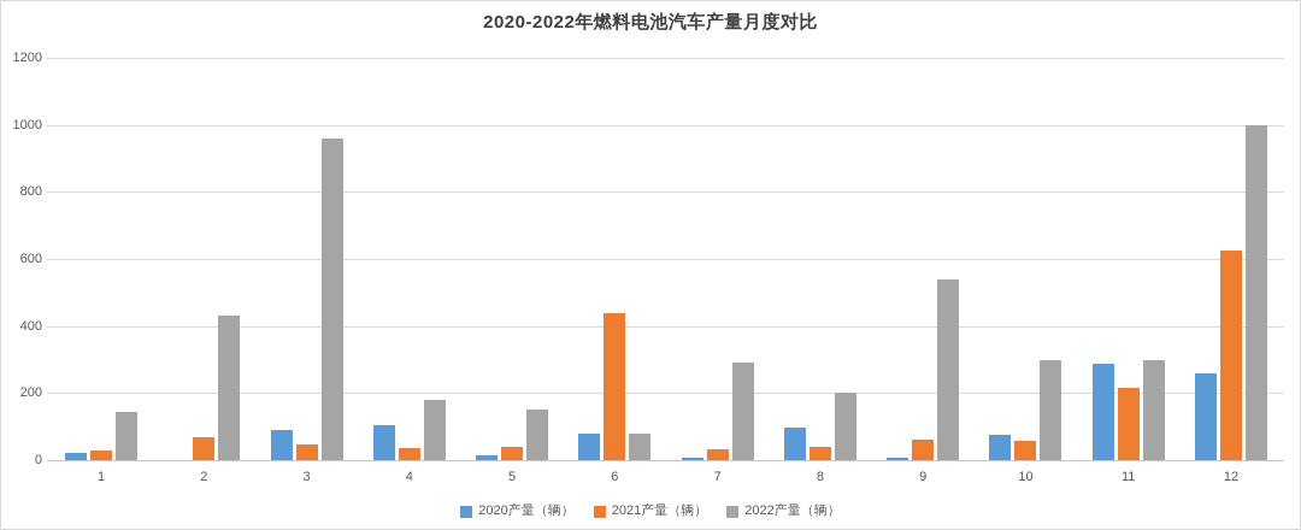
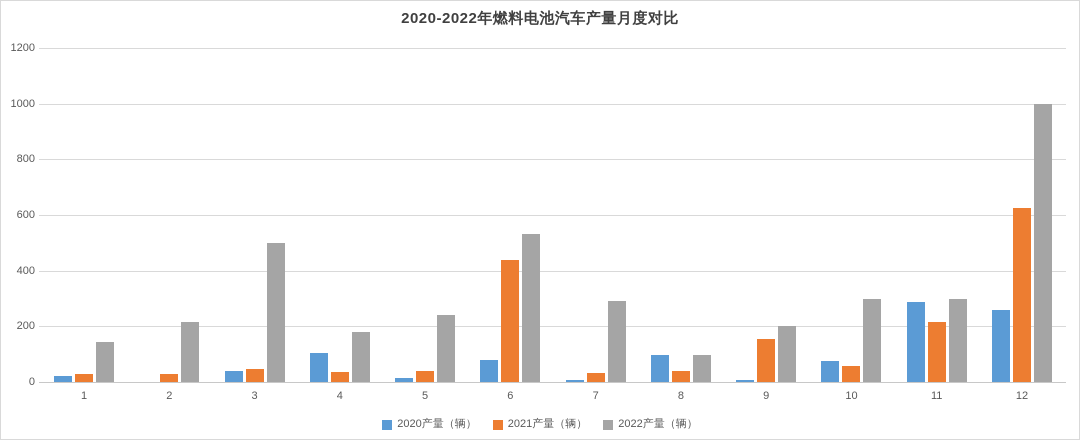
2021产量（辆）/2: 70 -> 30
2022产量（辆）/2: 430 -> 220
2020产量（辆）/3: 90 -> 40
2022产量（辆）/3: 960 -> 500
2022产量（辆）/5: 150 -> 240
2022产量（辆）/6: 80 -> 530
2022产量（辆）/8: 200 -> 100
2021产量（辆）/9: 60 -> 160
2022产量（辆）/9: 540 -> 200
